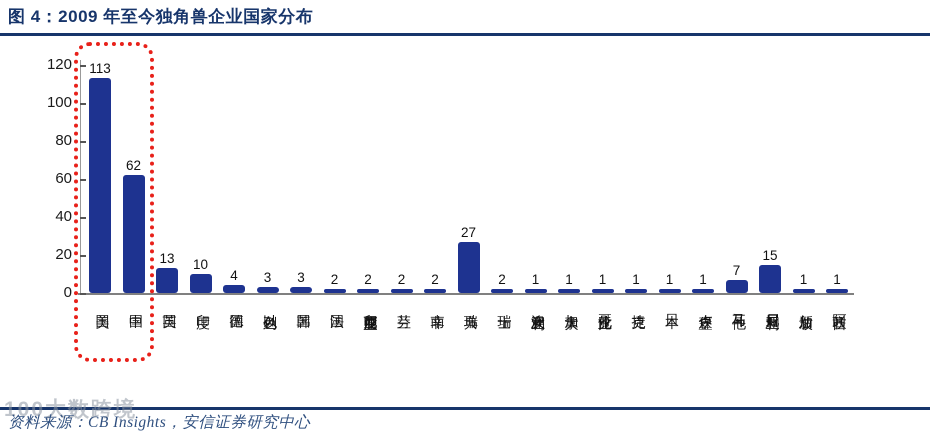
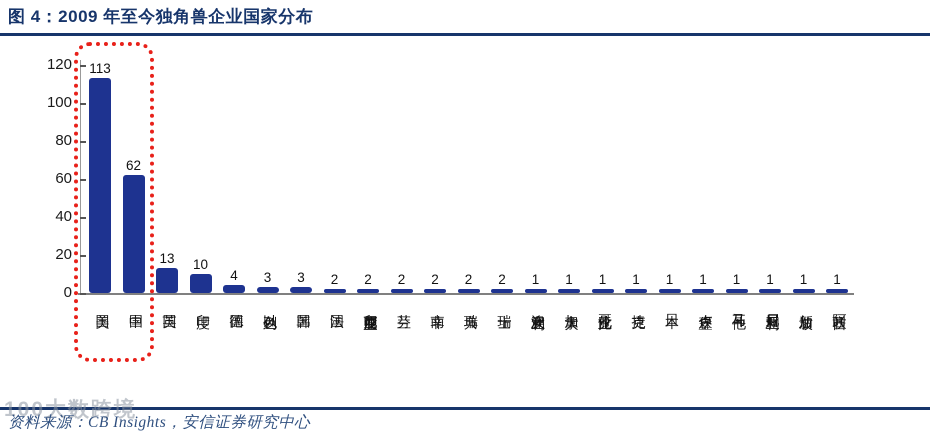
瑞典: 27 -> 2
马耳他: 7 -> 1
尼日利亚: 15 -> 1
